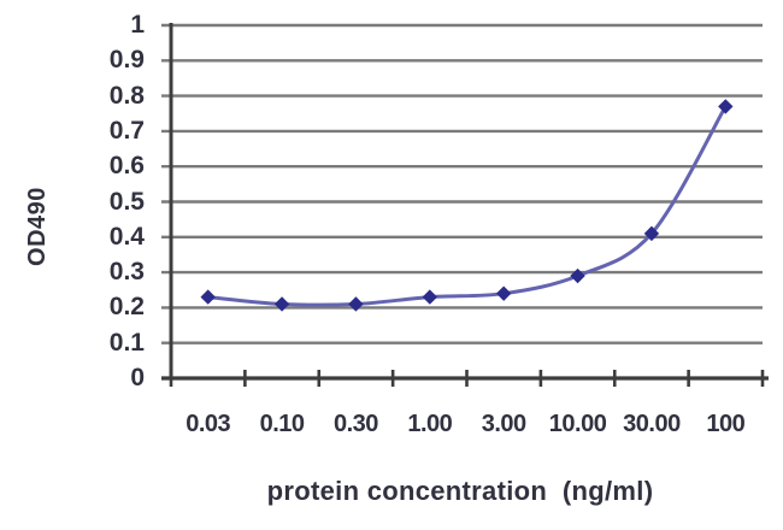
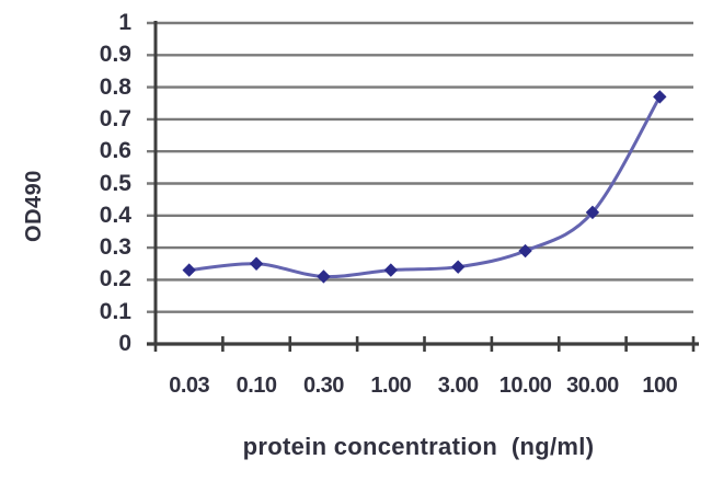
0.10: 0.21 -> 0.25
